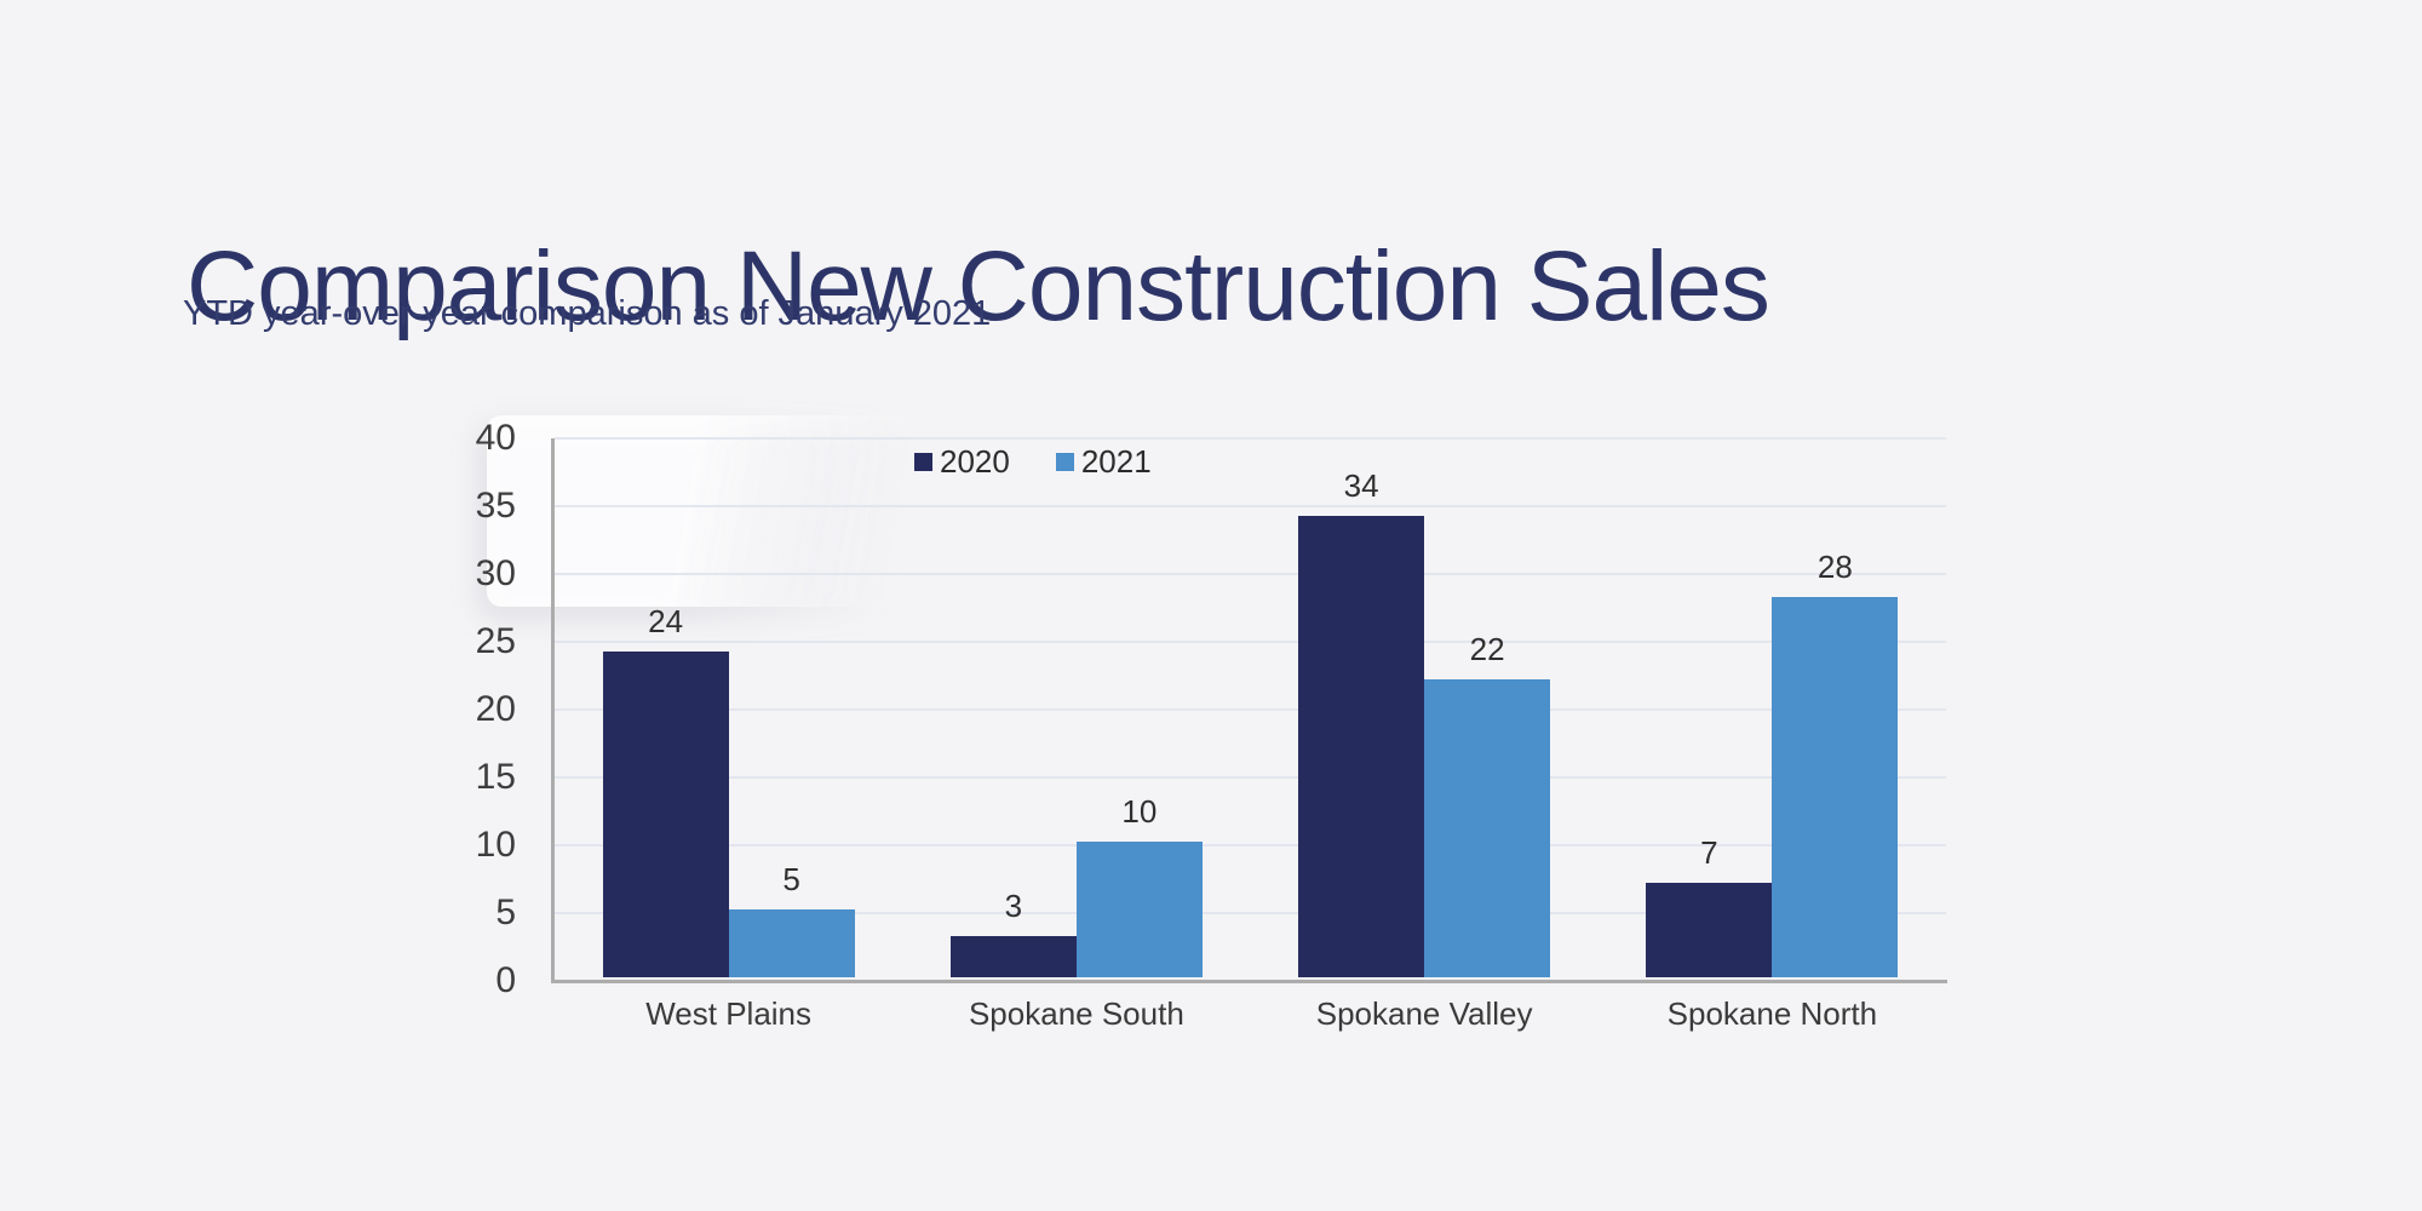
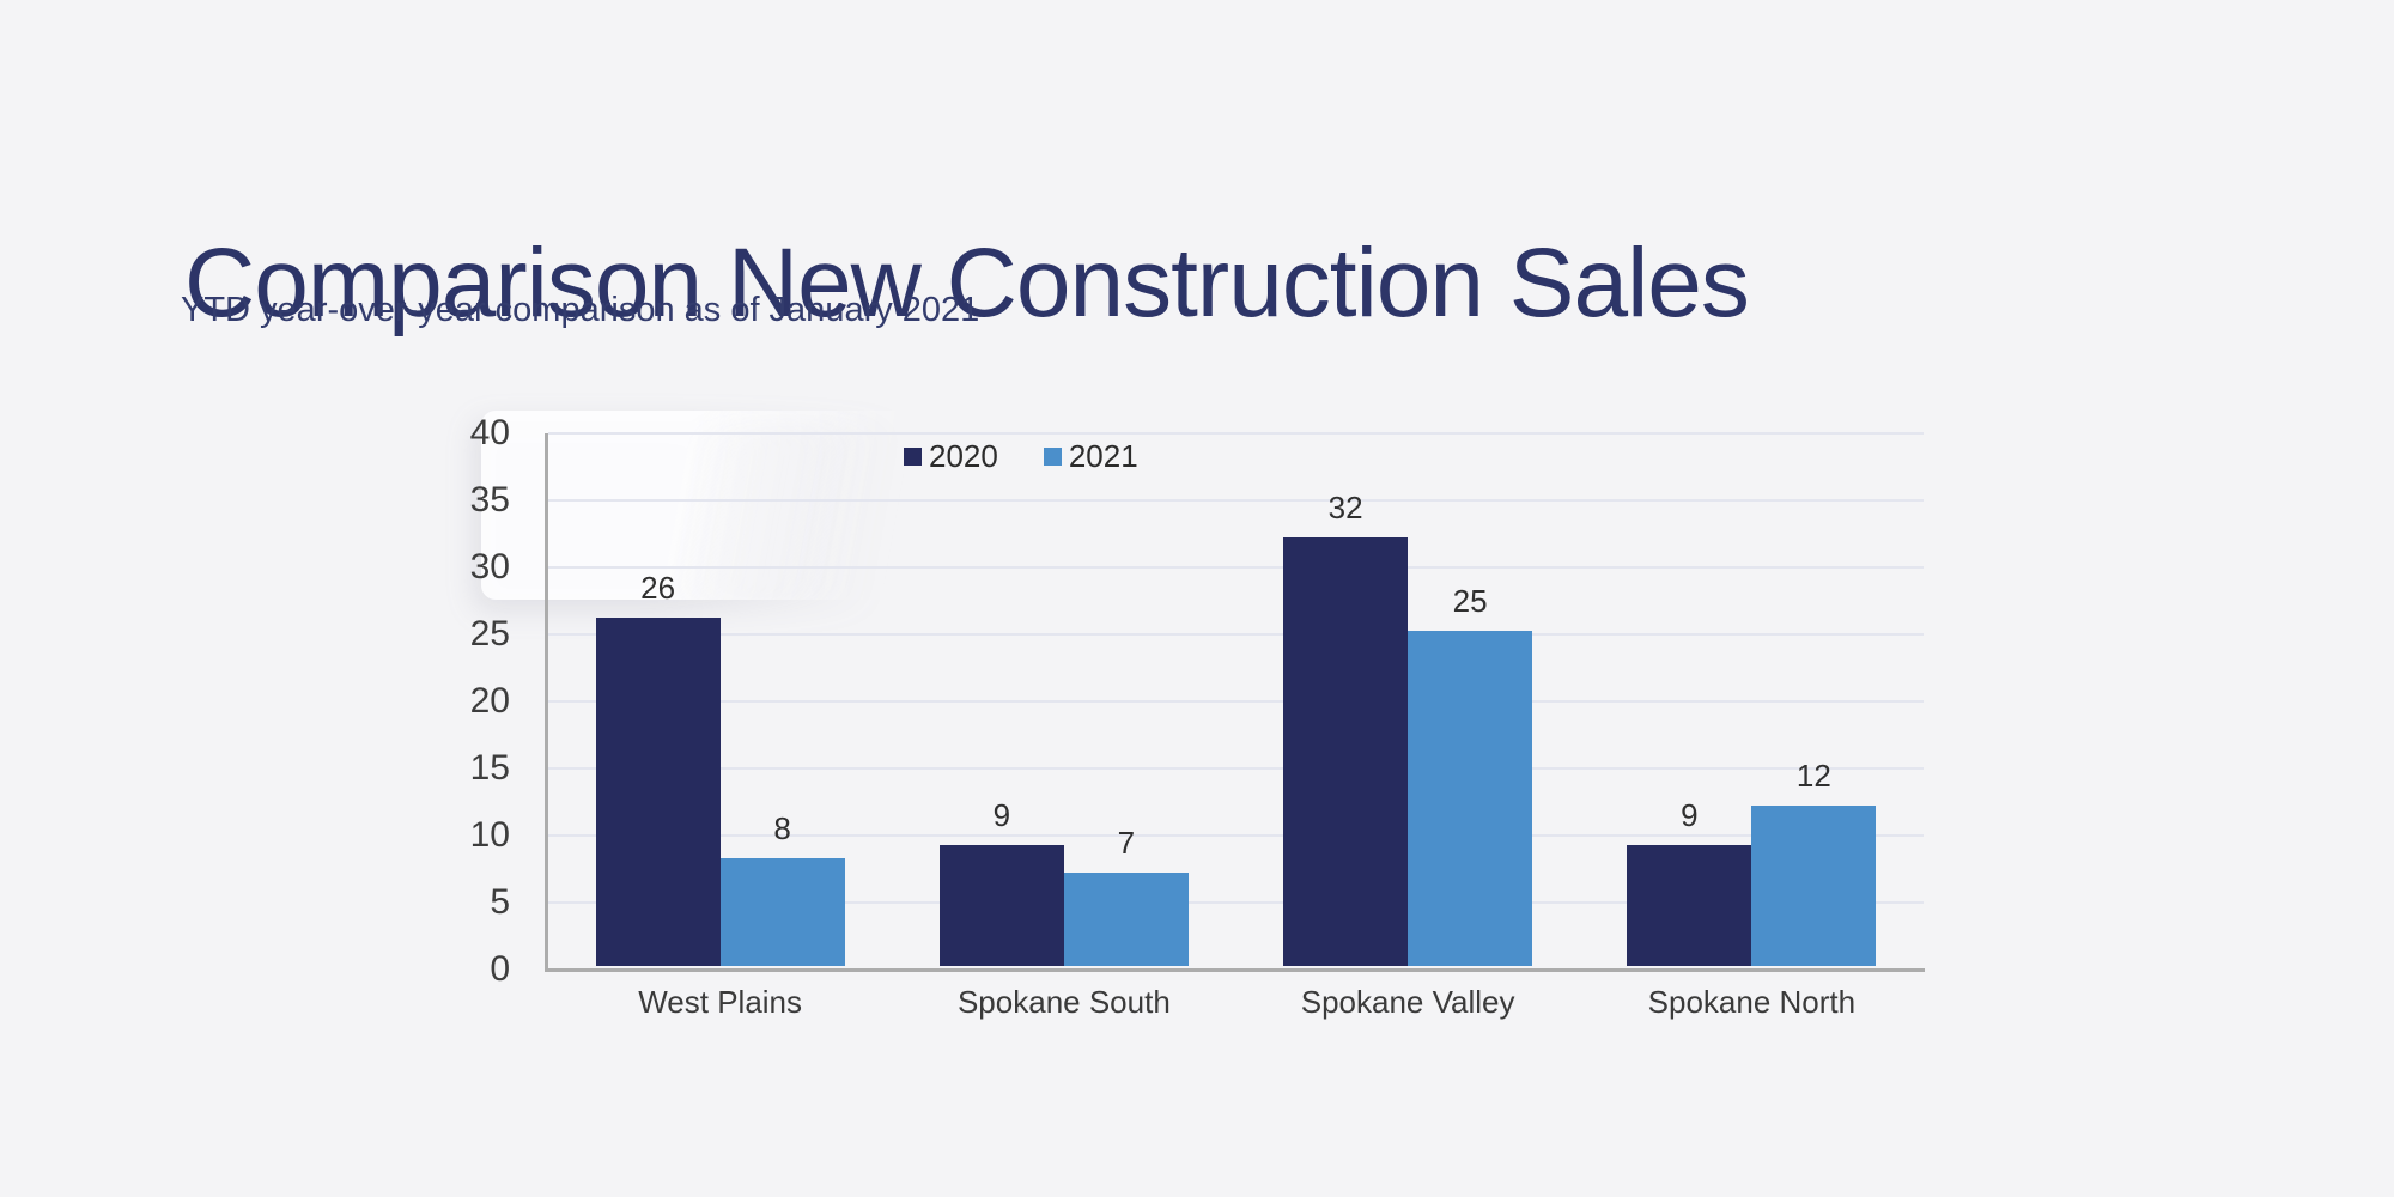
2020/West Plains: 24 -> 26
2021/West Plains: 5 -> 8
2020/Spokane South: 3 -> 9
2021/Spokane South: 10 -> 7
2020/Spokane Valley: 34 -> 32
2021/Spokane Valley: 22 -> 25
2020/Spokane North: 7 -> 9
2021/Spokane North: 28 -> 12
